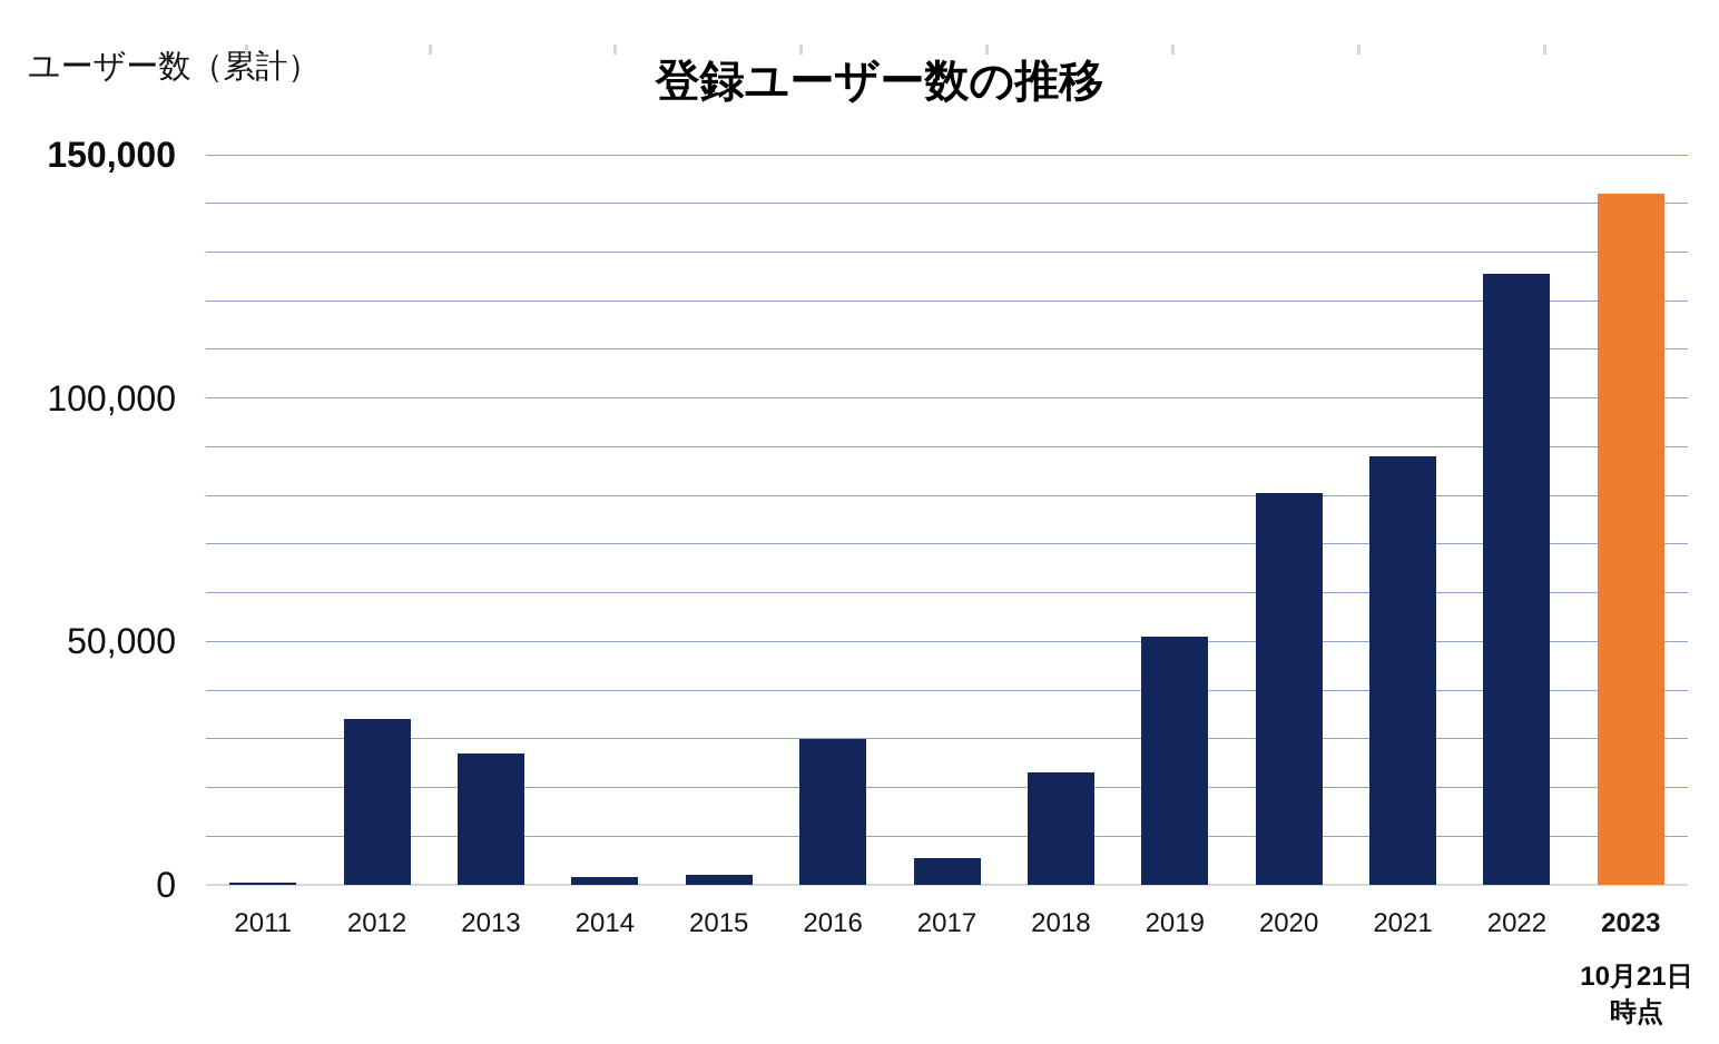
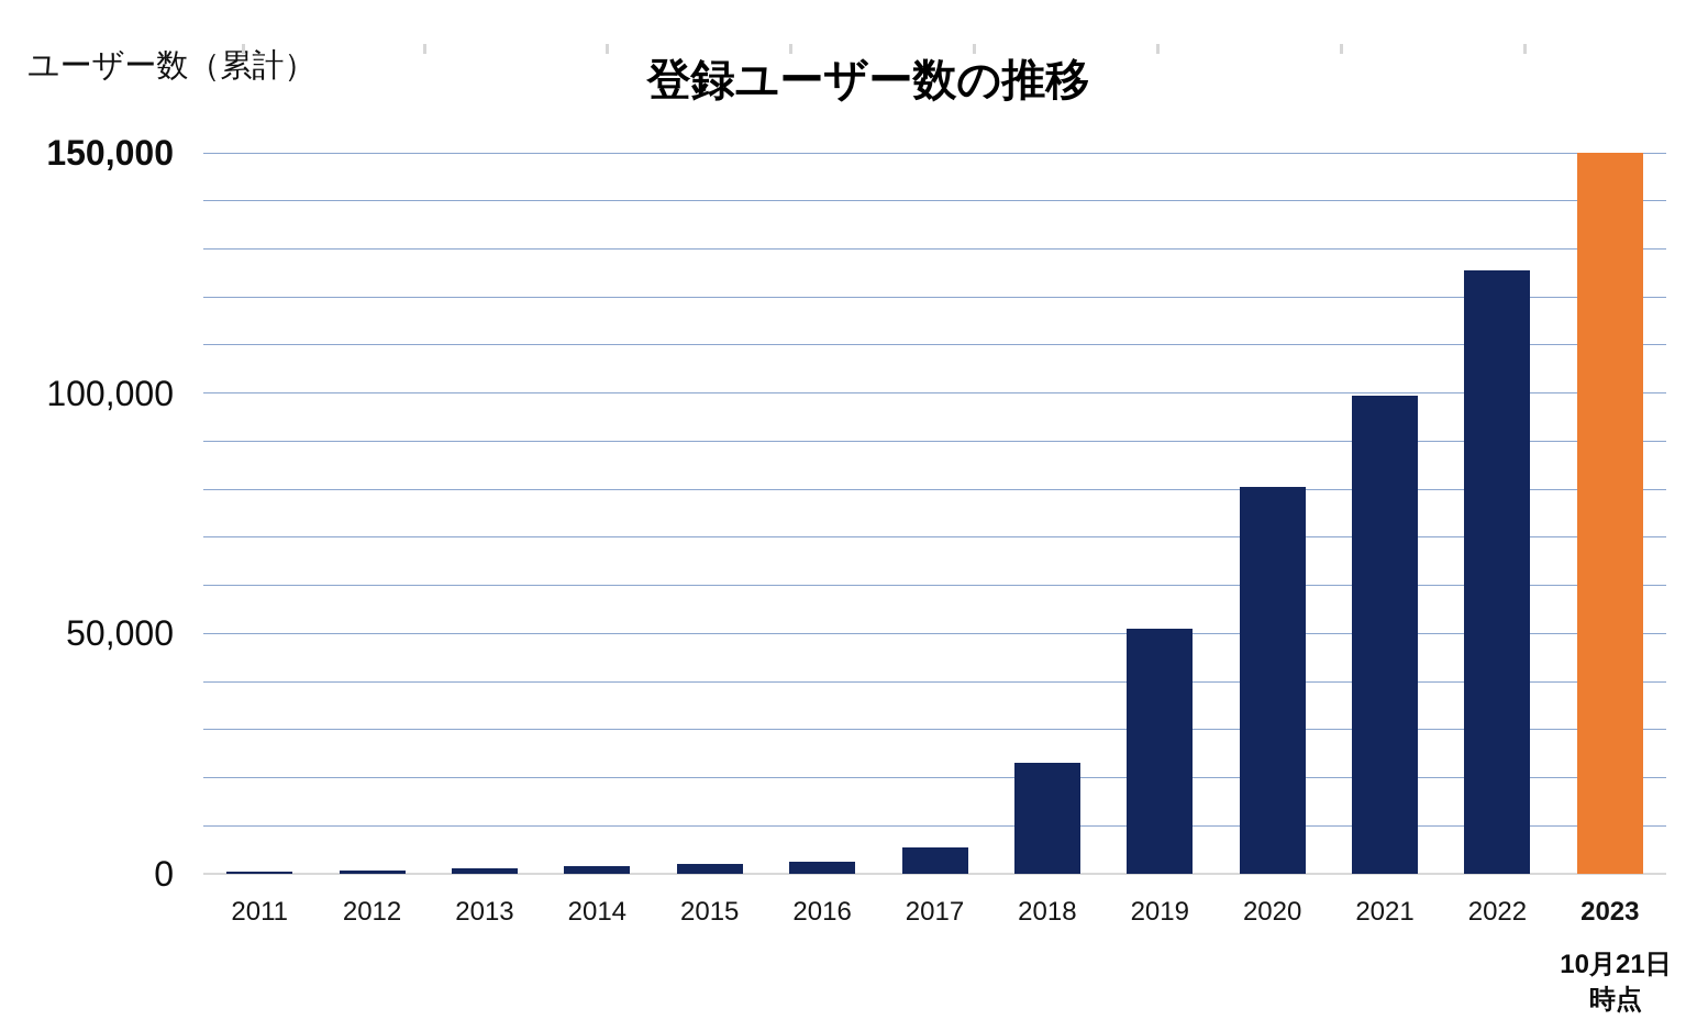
2012: 34000 -> 1000
2013: 27000 -> 1000
2016: 30000 -> 2000
2021: 88000 -> 100000
2023: 142000 -> 150000
